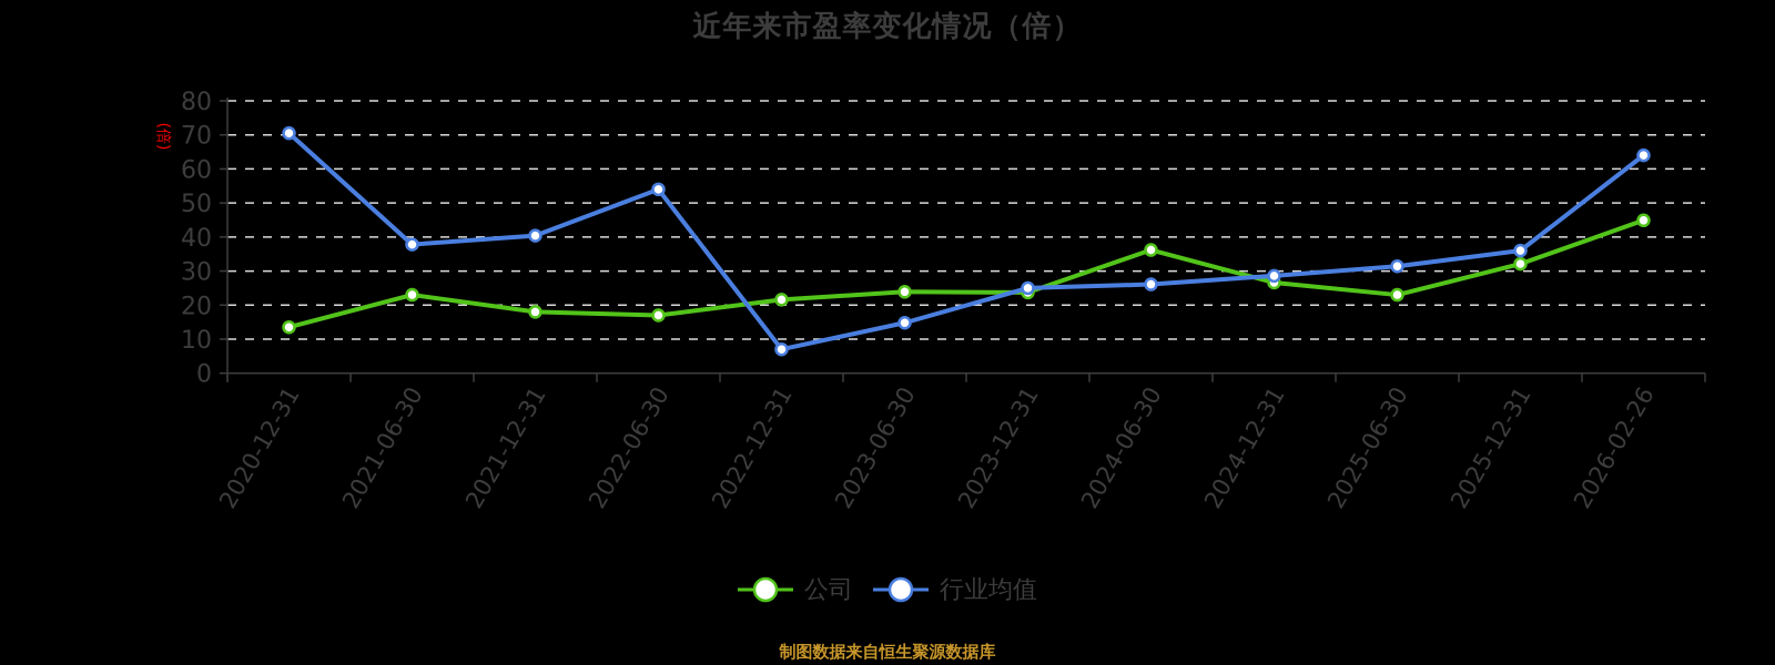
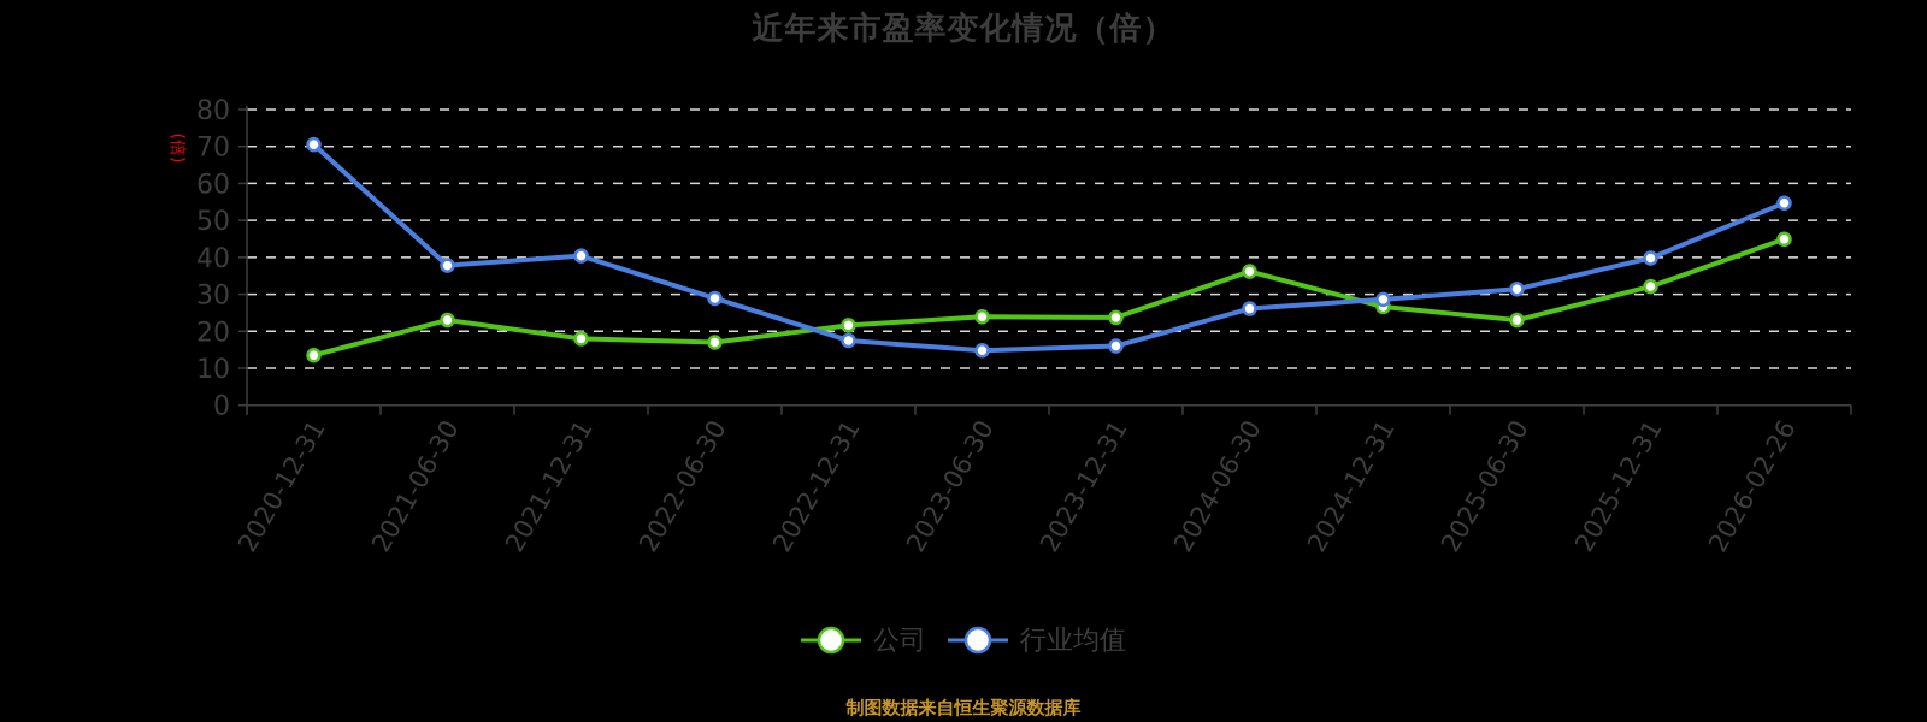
行业均值/2022-06-30: 54 -> 29
行业均值/2022-12-31: 7 -> 18
行业均值/2023-12-31: 25 -> 16
行业均值/2025-12-31: 36 -> 40
行业均值/2026-02-26: 64 -> 55
